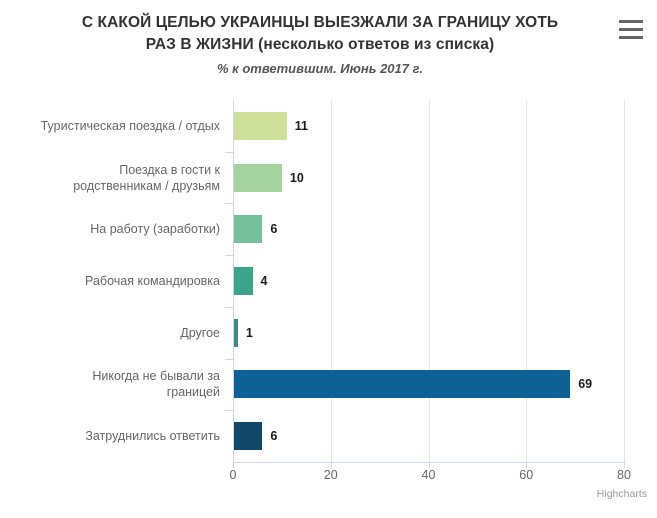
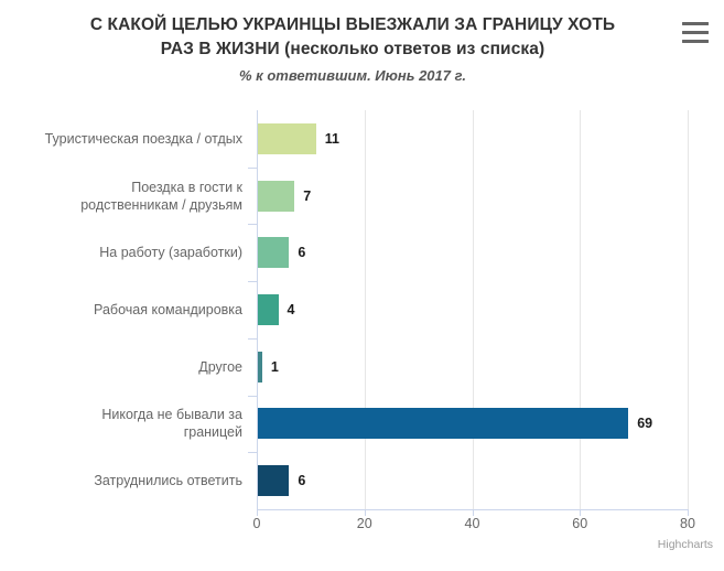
Поездка в гости к родственникам / друзьям: 10 -> 7
